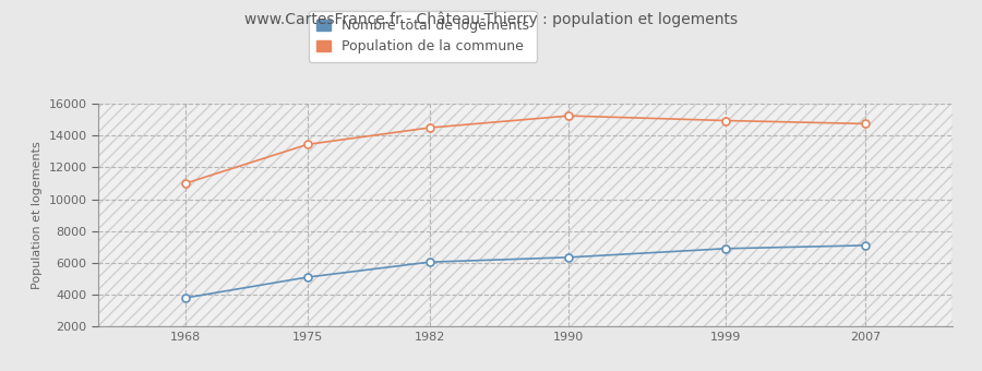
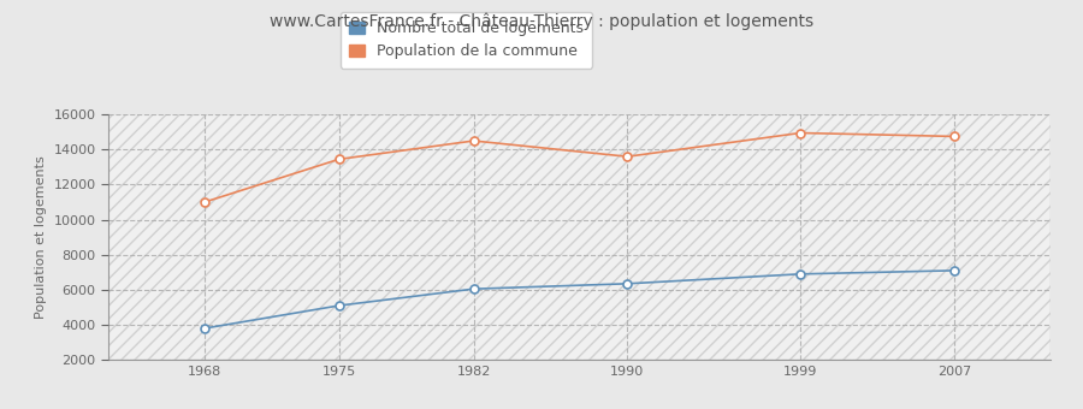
Population de la commune/1990: 15200 -> 13600
